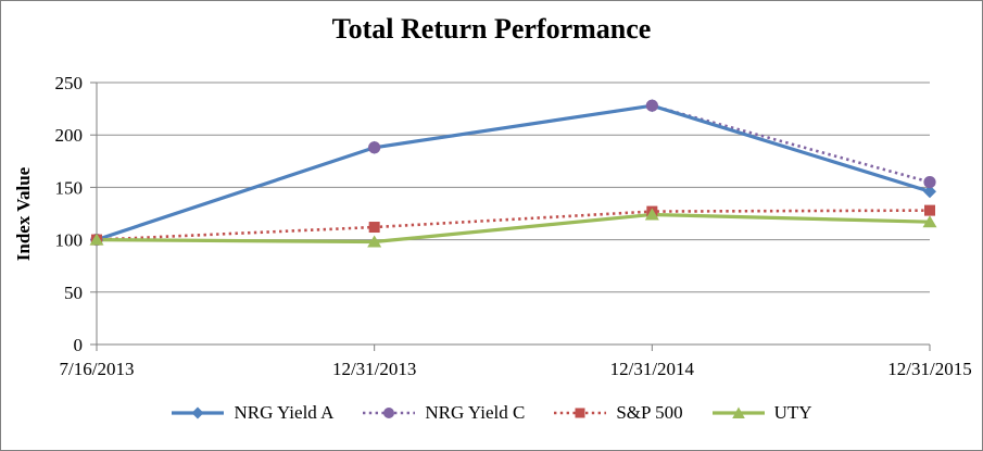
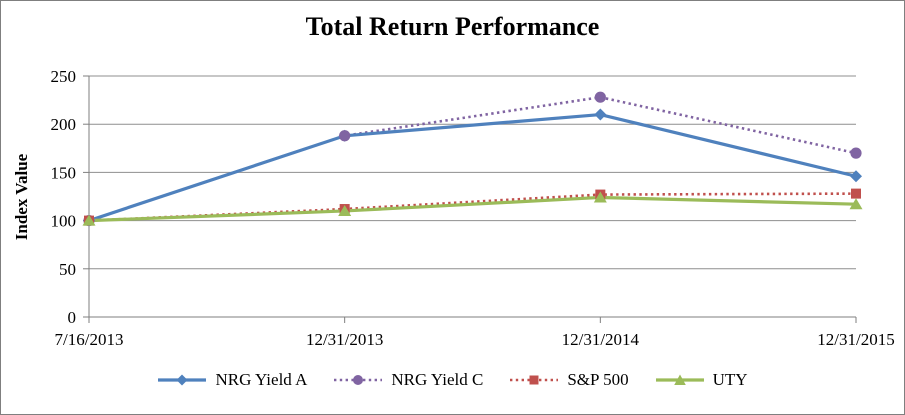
UTY/12/31/2013: 100 -> 110
NRG Yield A/12/31/2014: 230 -> 210
NRG Yield C/12/31/2015: 160 -> 170
